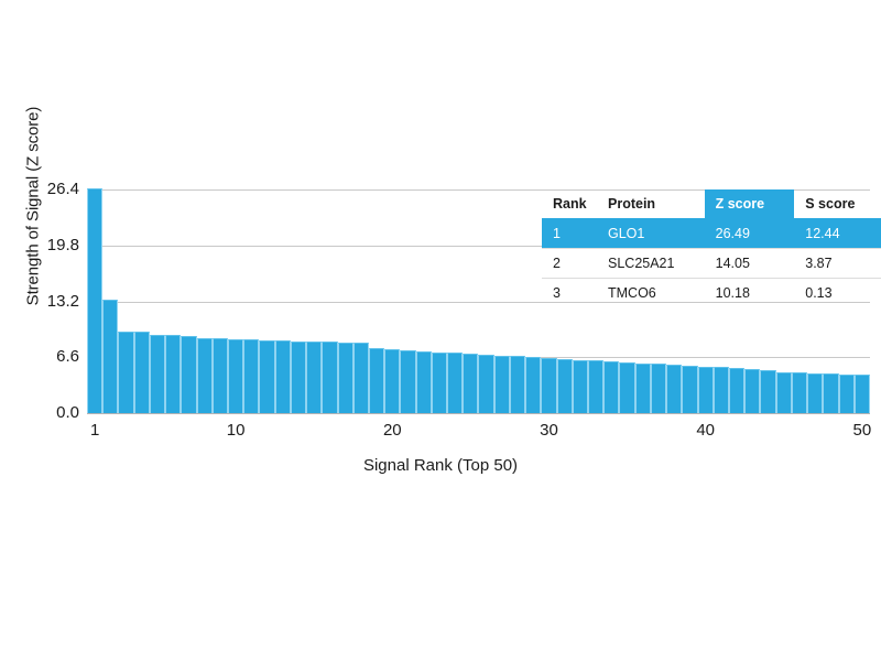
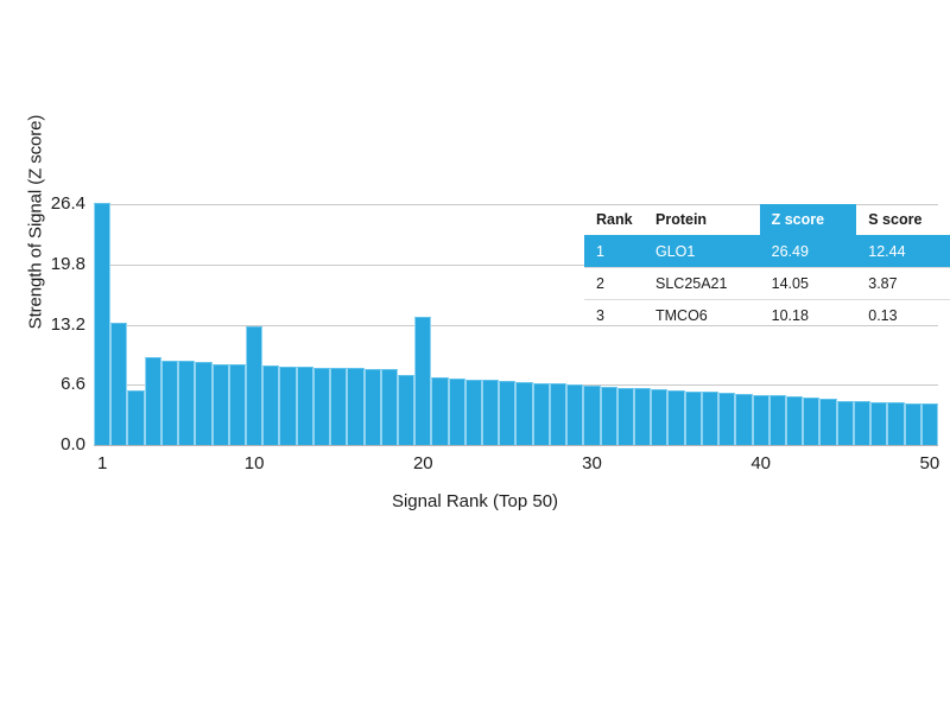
3: 10 -> 6
10: 9 -> 13
20: 8 -> 14
